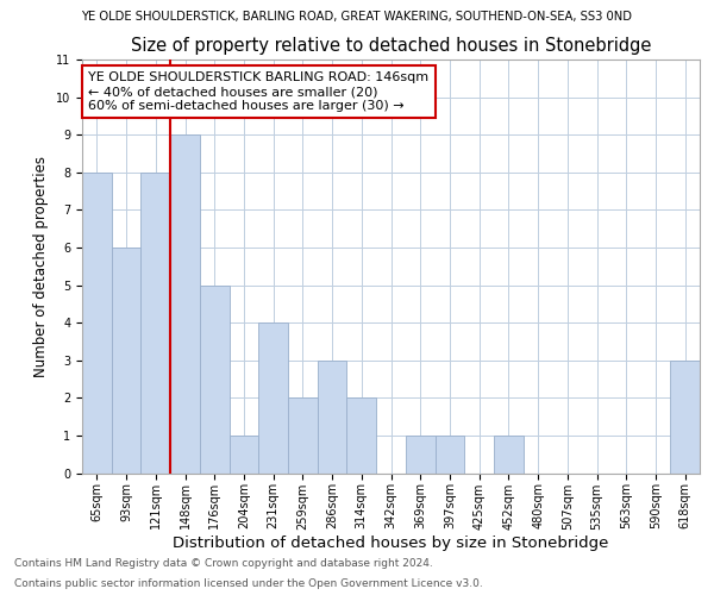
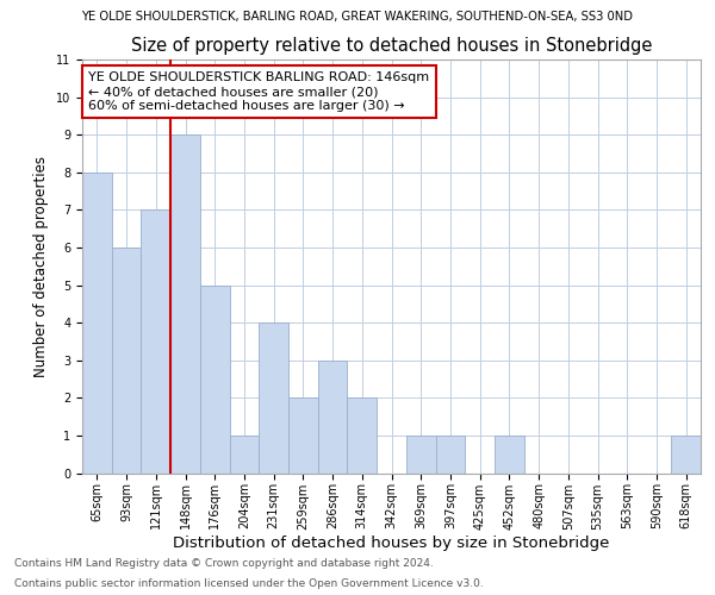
121sqm: 8 -> 7
618sqm: 3 -> 1
